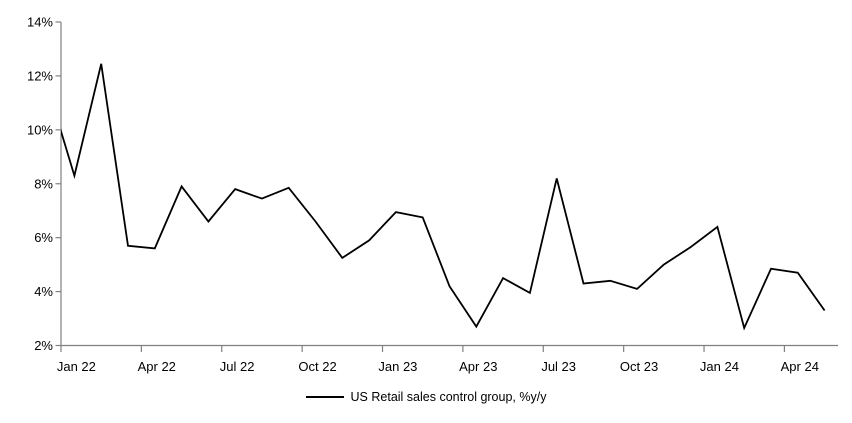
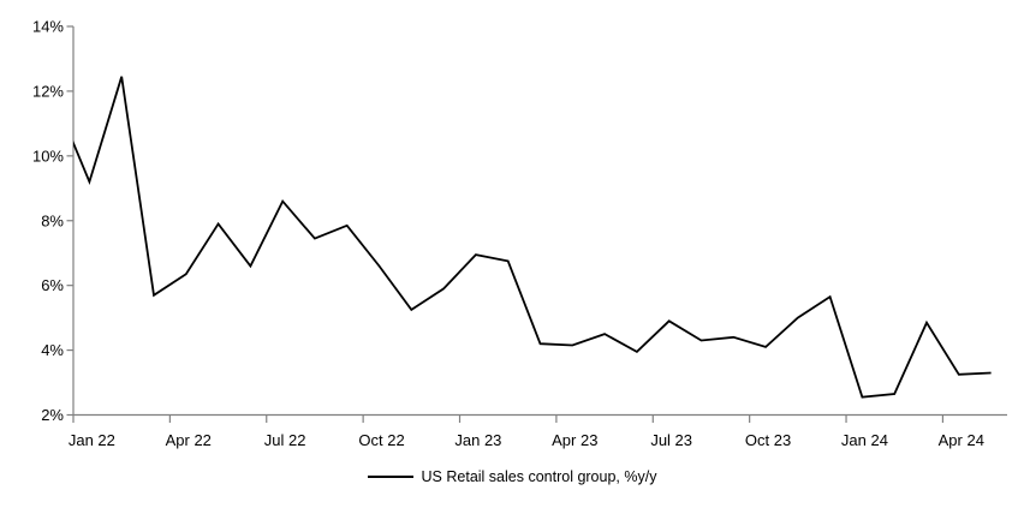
Jan 22: 8.3% -> 9.2%
Apr 22: 5.6% -> 6.3%
Jul 22: 7.8% -> 8.6%
Apr 23: 2.7% -> 4.2%
Jul 23: 8.2% -> 4.9%
Jan 24: 6.4% -> 2.5%
Apr 24: 4.7% -> 3.2%
